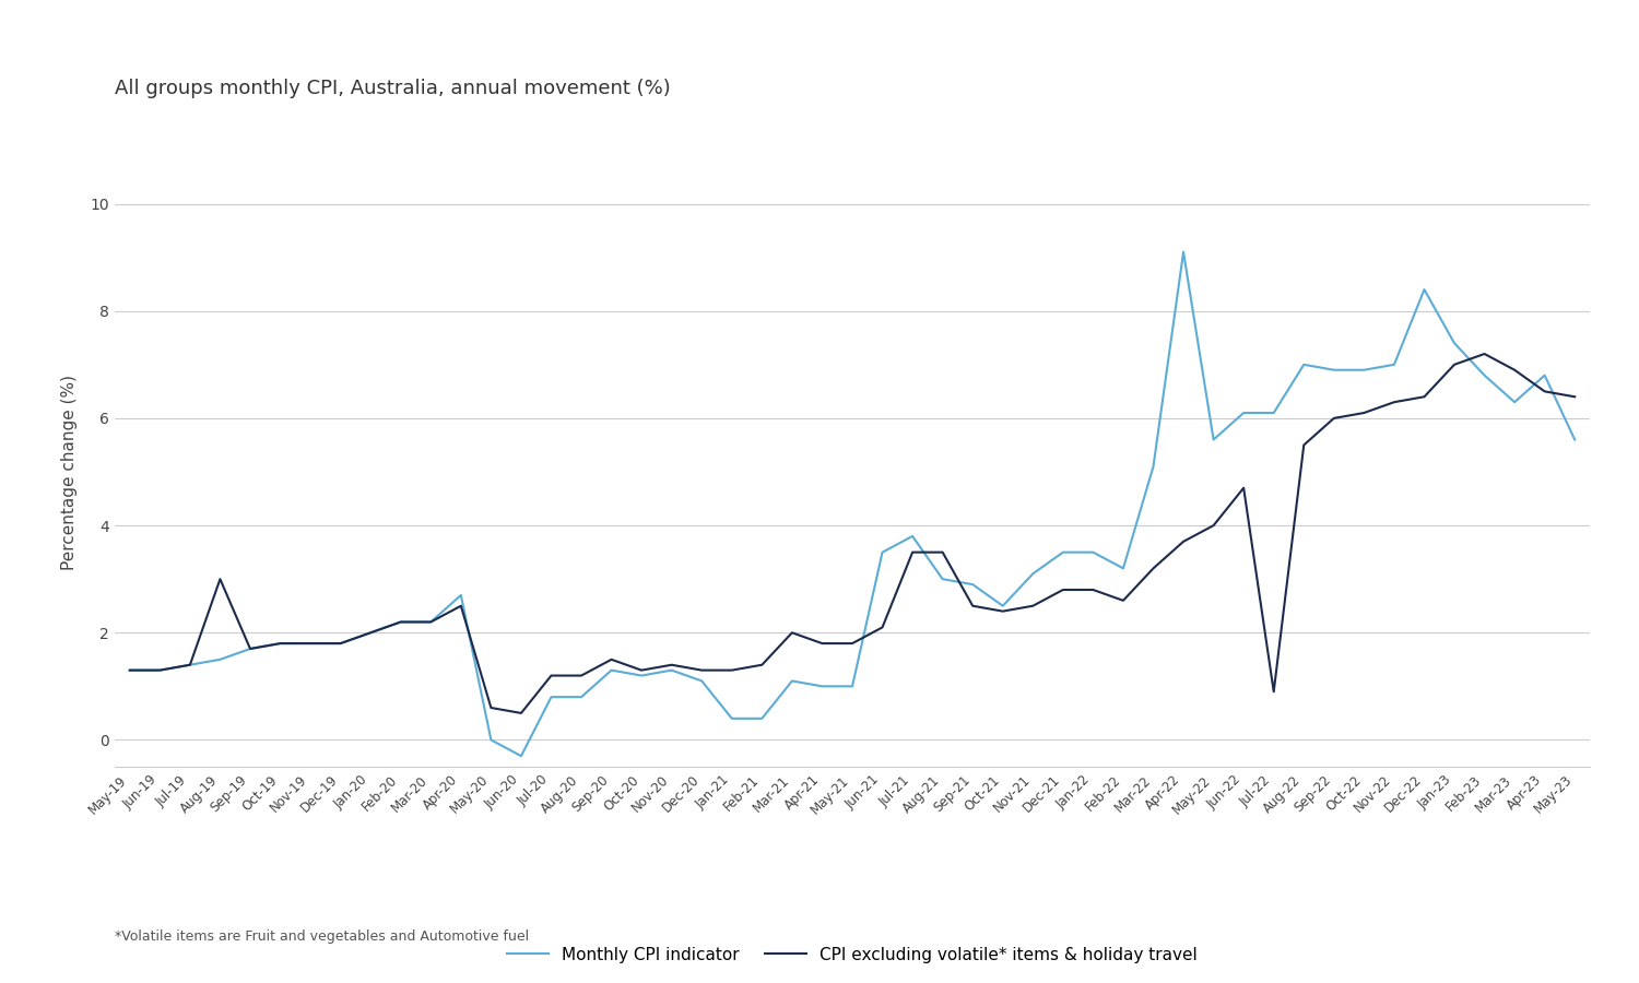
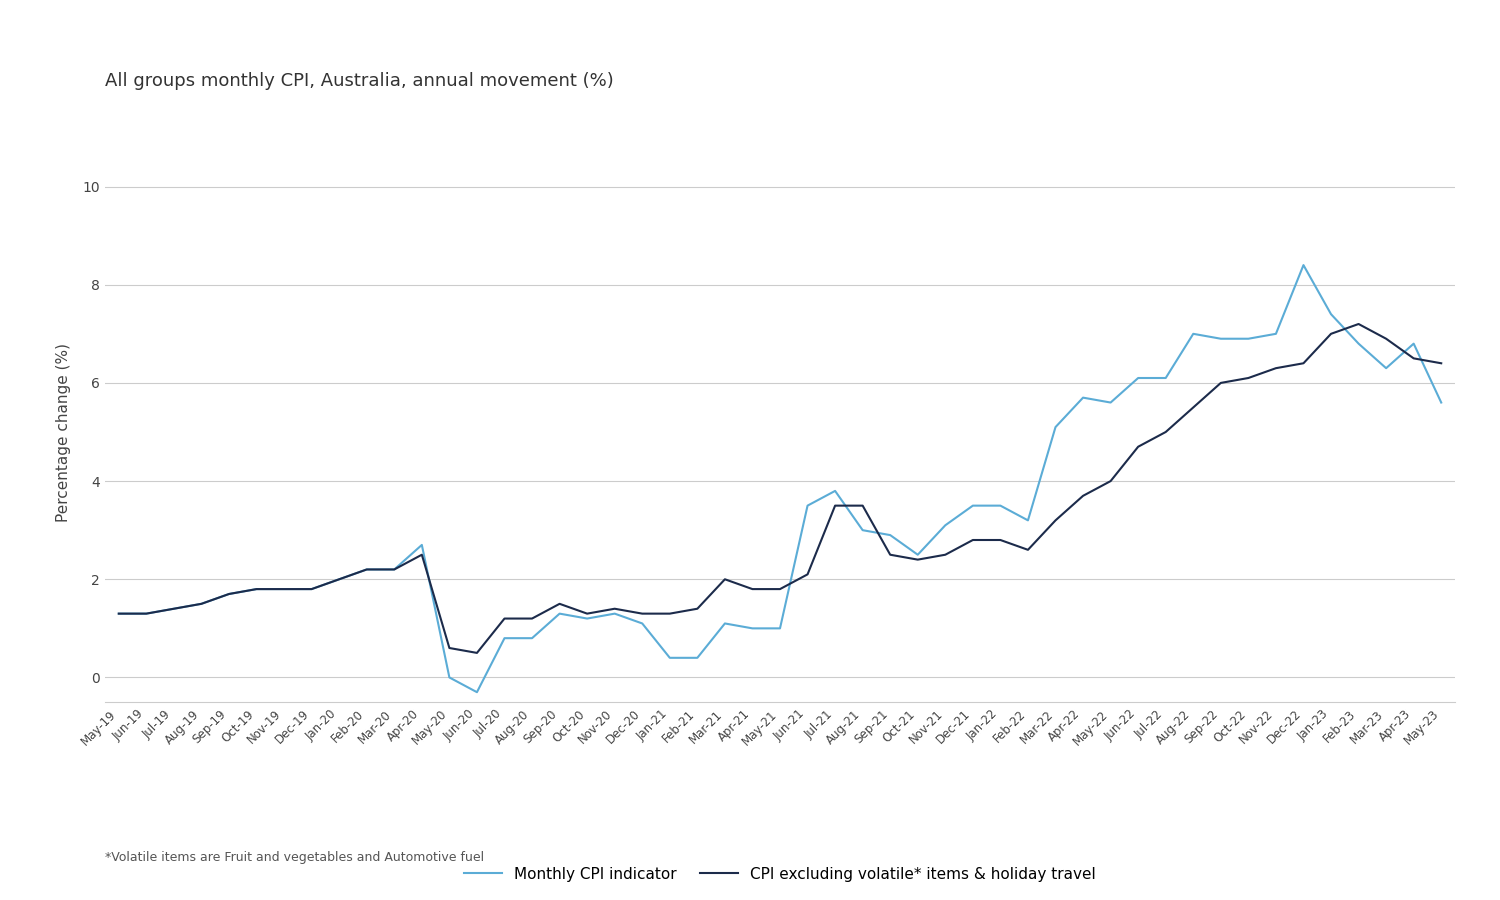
CPI excluding volatile* items & holiday travel/Aug-19: 3.0 -> 1.5
Monthly CPI indicator/Apr-22: 9.1 -> 5.7
CPI excluding volatile* items & holiday travel/Jul-22: 0.9 -> 5.0
